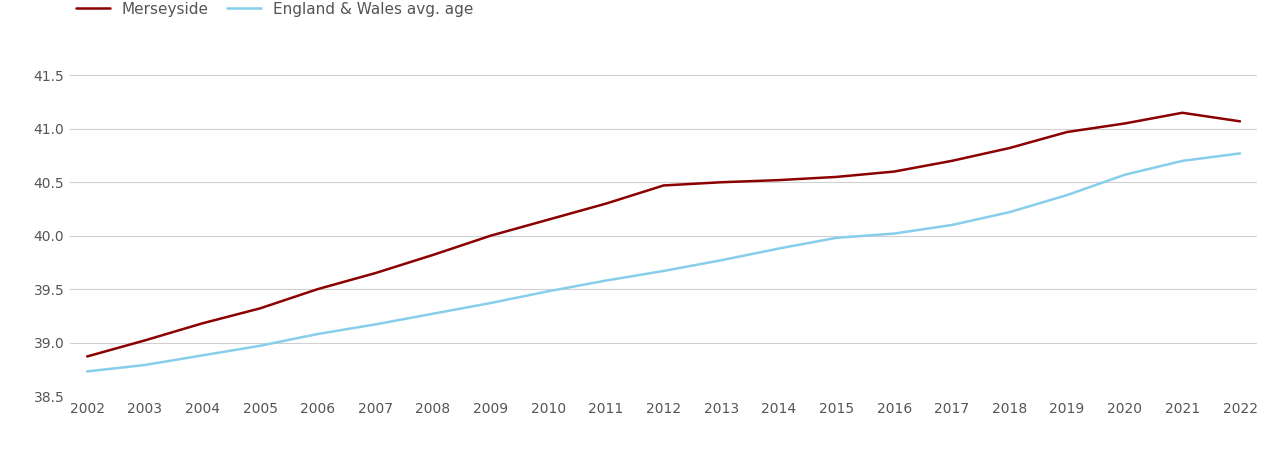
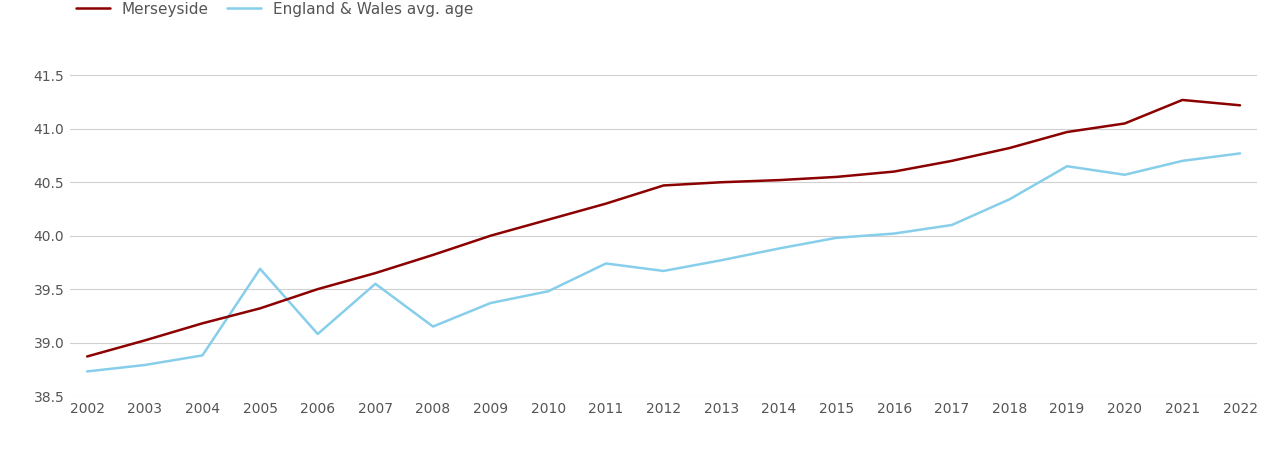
England & Wales avg. age/2005: 38.97 -> 39.69
England & Wales avg. age/2007: 39.17 -> 39.55
England & Wales avg. age/2008: 39.27 -> 39.15
England & Wales avg. age/2011: 39.58 -> 39.74
England & Wales avg. age/2018: 40.22 -> 40.34
England & Wales avg. age/2019: 40.38 -> 40.65
Merseyside/2021: 41.15 -> 41.27
Merseyside/2022: 41.07 -> 41.22
